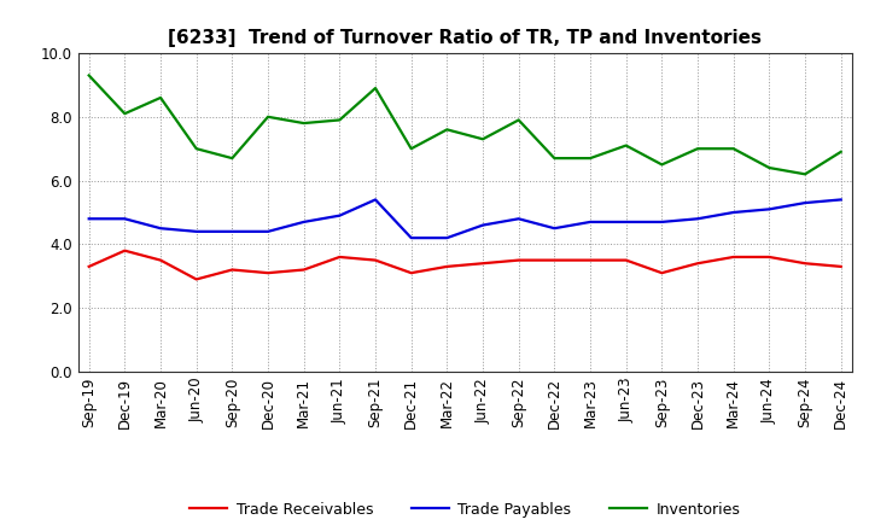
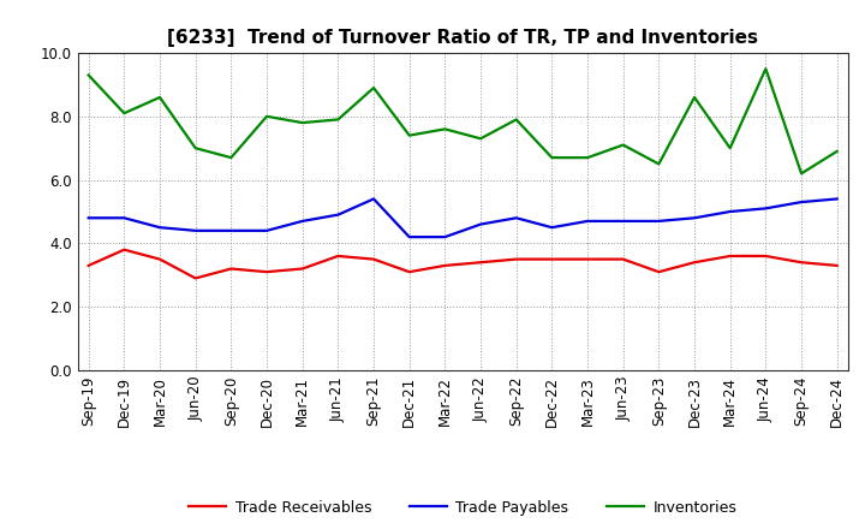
Inventories/Dec-21: 7.0 -> 7.4
Inventories/Dec-23: 7.0 -> 8.6
Inventories/Jun-24: 6.4 -> 9.5
